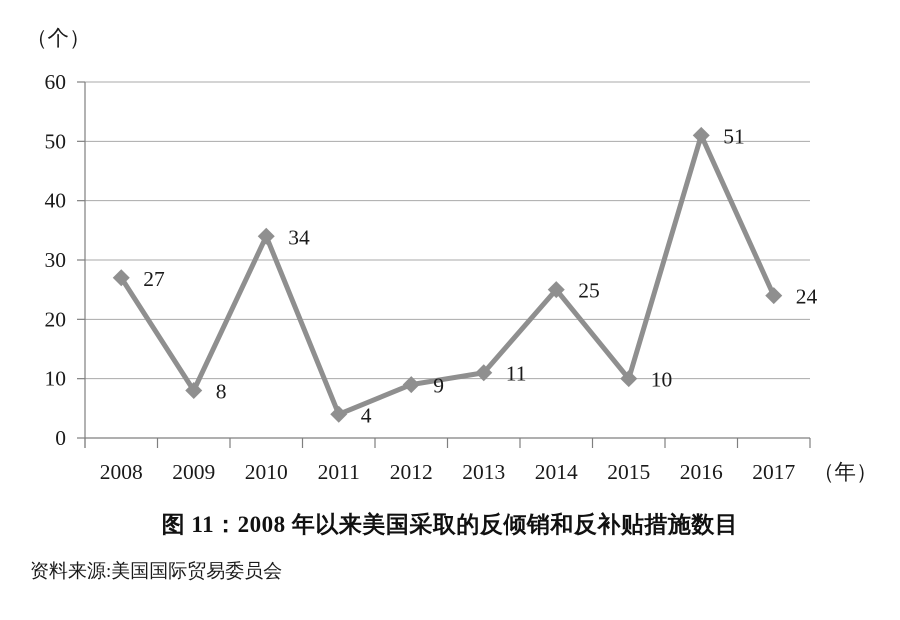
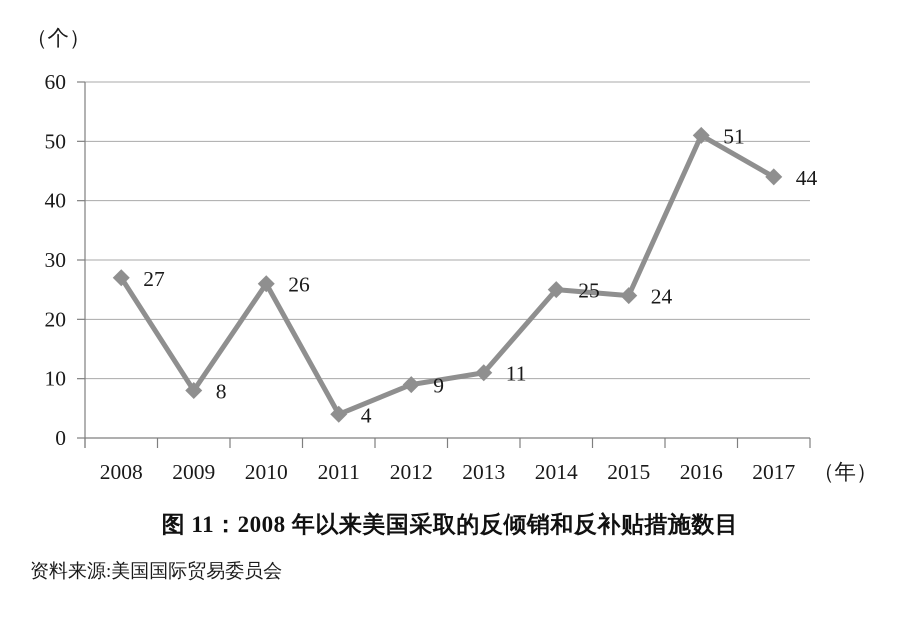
2010: 34 -> 26
2015: 10 -> 24
2017: 24 -> 44
